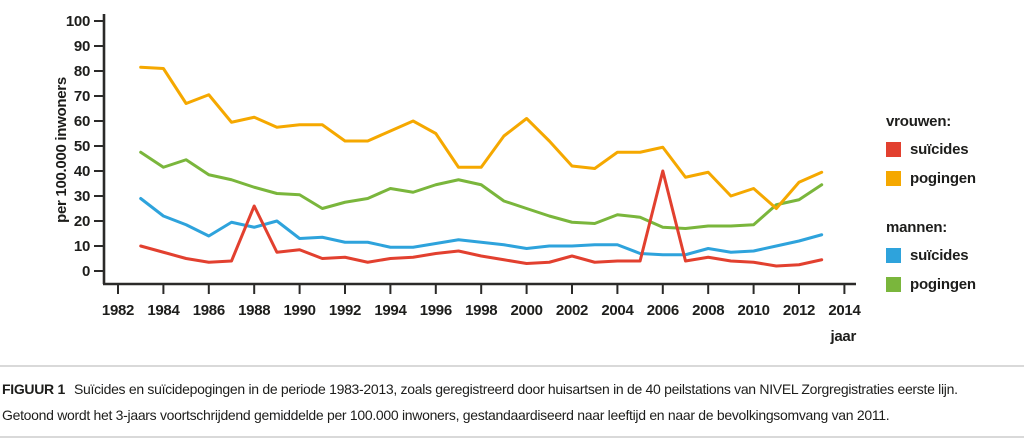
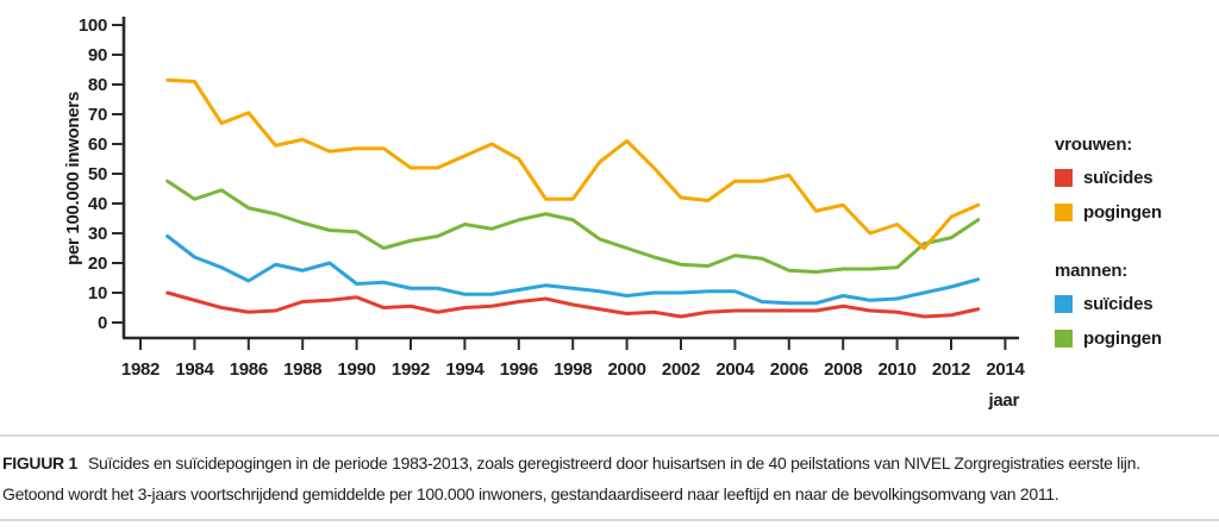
vrouwen: suïcides/1988: 26 -> 7
vrouwen: suïcides/2002: 6 -> 2
vrouwen: suïcides/2006: 40 -> 4
